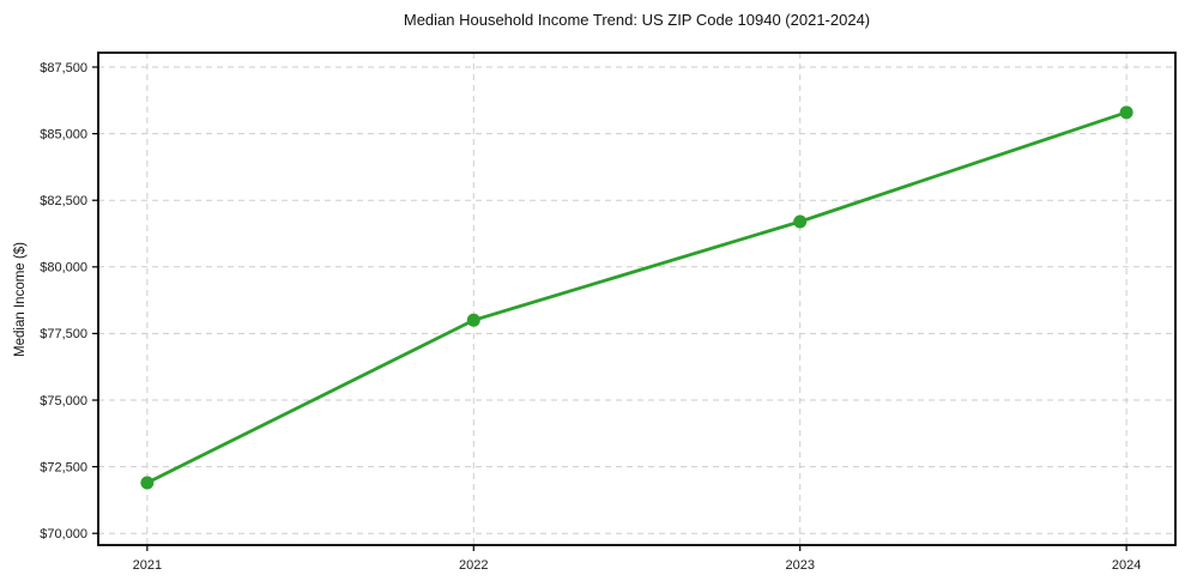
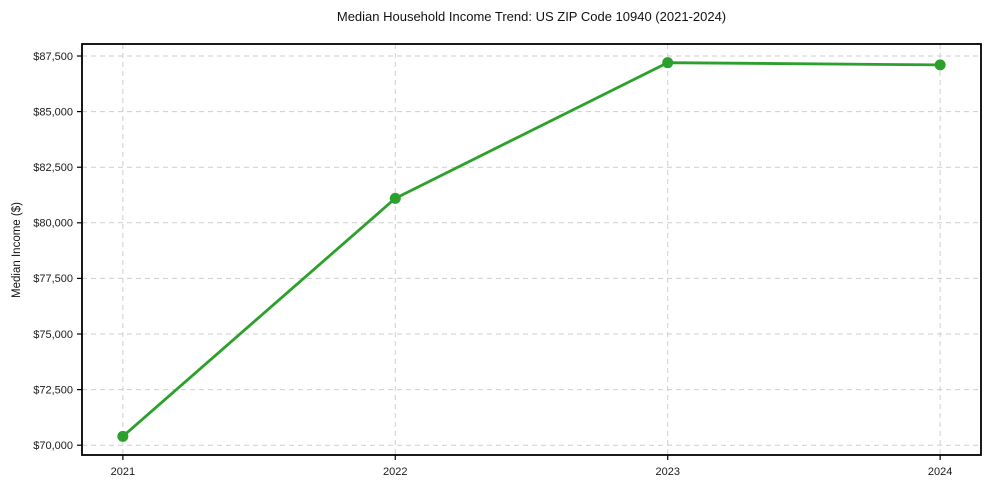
2021: $71900 -> $70400
2022: $78000 -> $81100
2023: $81700 -> $87200
2024: $85800 -> $87100
